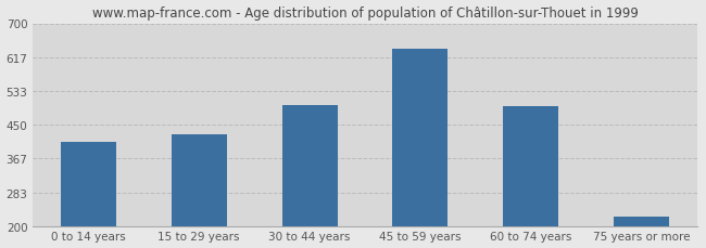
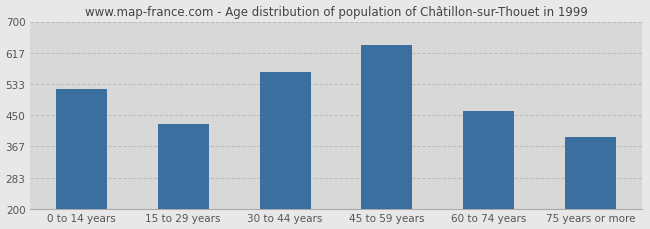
0 to 14 years: 408 -> 520
30 to 44 years: 497 -> 565
60 to 74 years: 496 -> 460
75 years or more: 222 -> 390
